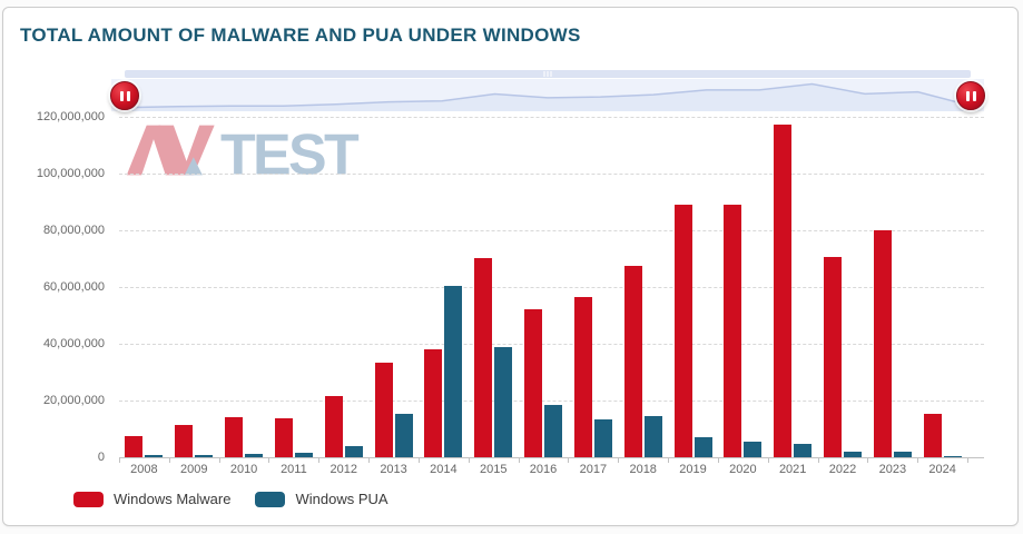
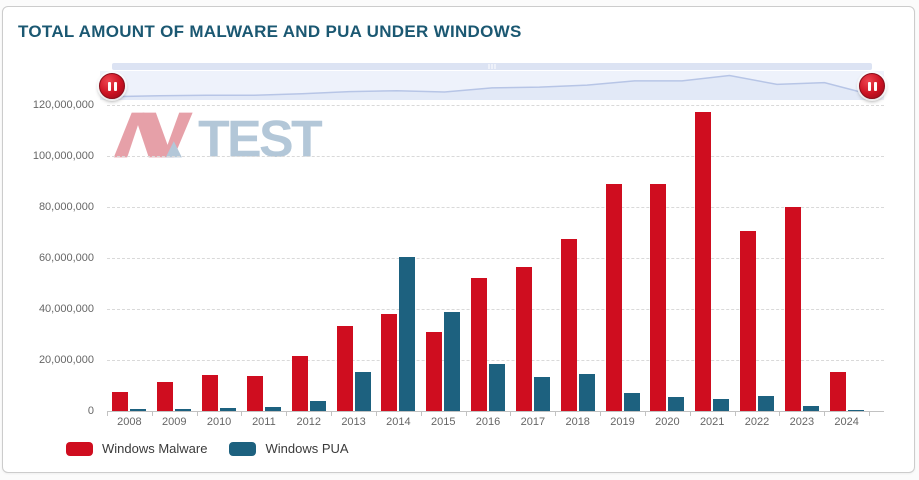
Windows Malware/2015: 70000000 -> 31000000
Windows PUA/2022: 2000000 -> 6000000
